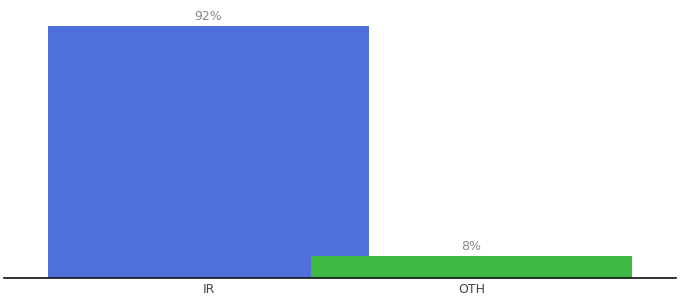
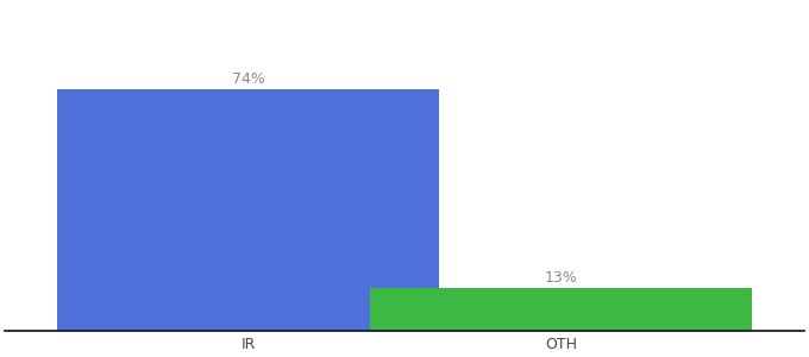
IR: 92% -> 74%
OTH: 8% -> 13%
